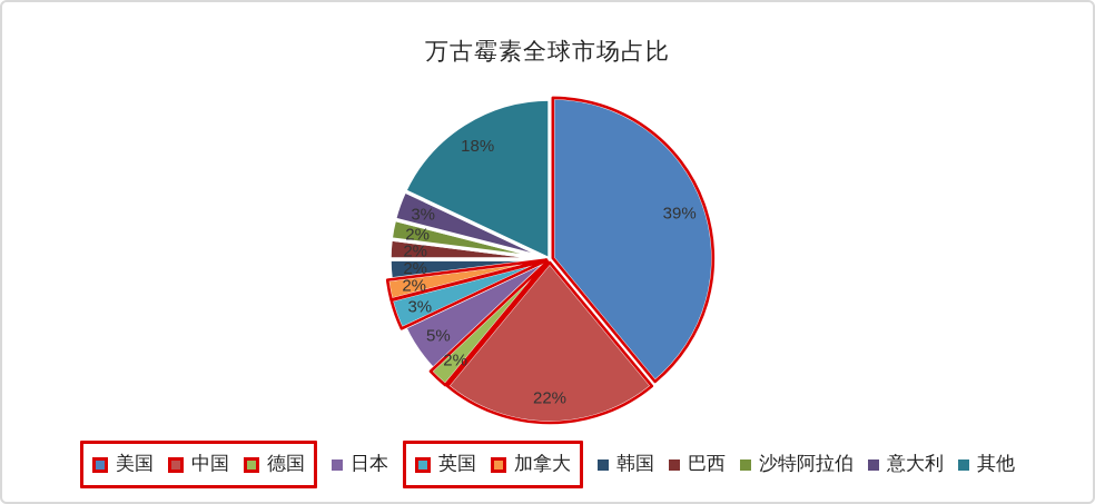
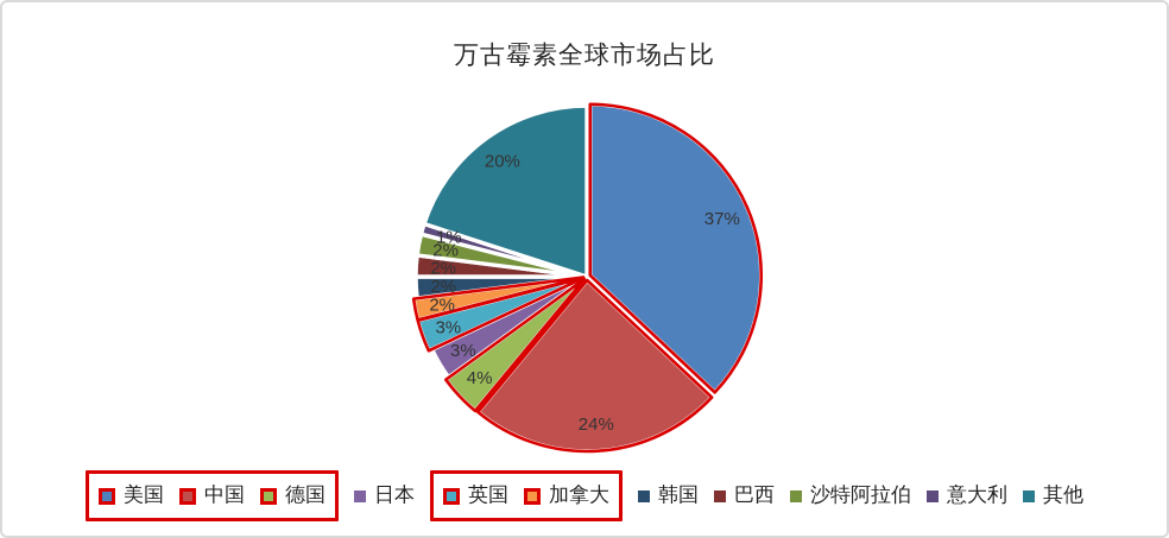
美国: 39% -> 37%
中国: 22% -> 24%
德国: 2% -> 4%
日本: 5% -> 3%
意大利: 3% -> 1%
其他: 18% -> 20%
